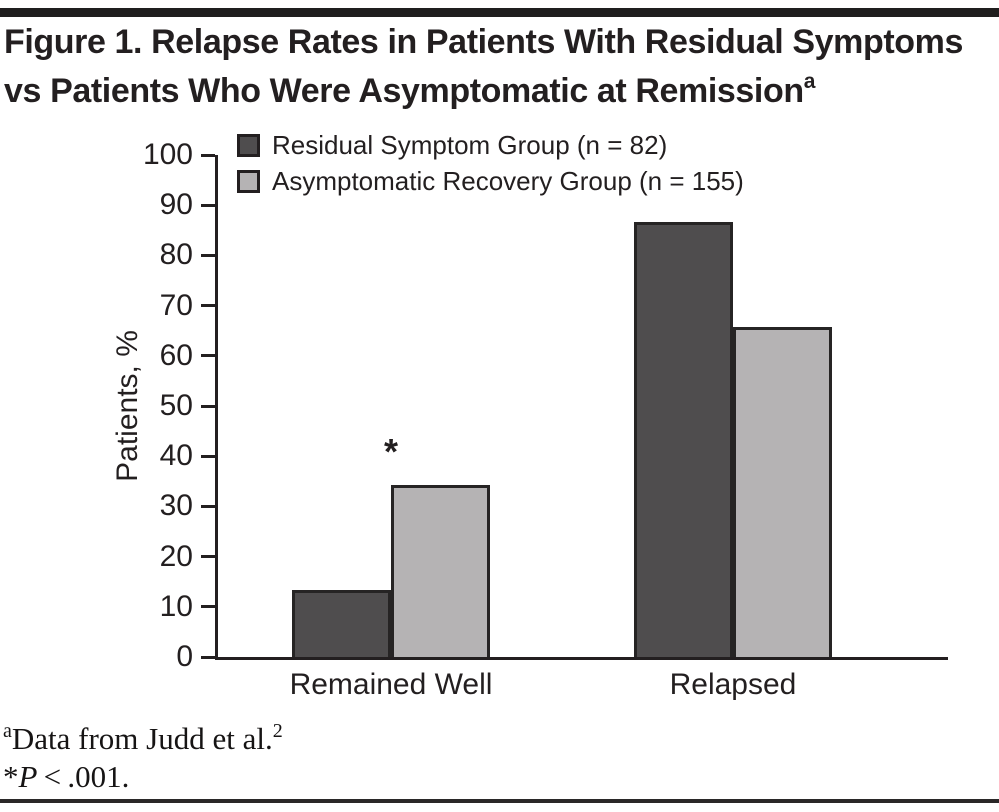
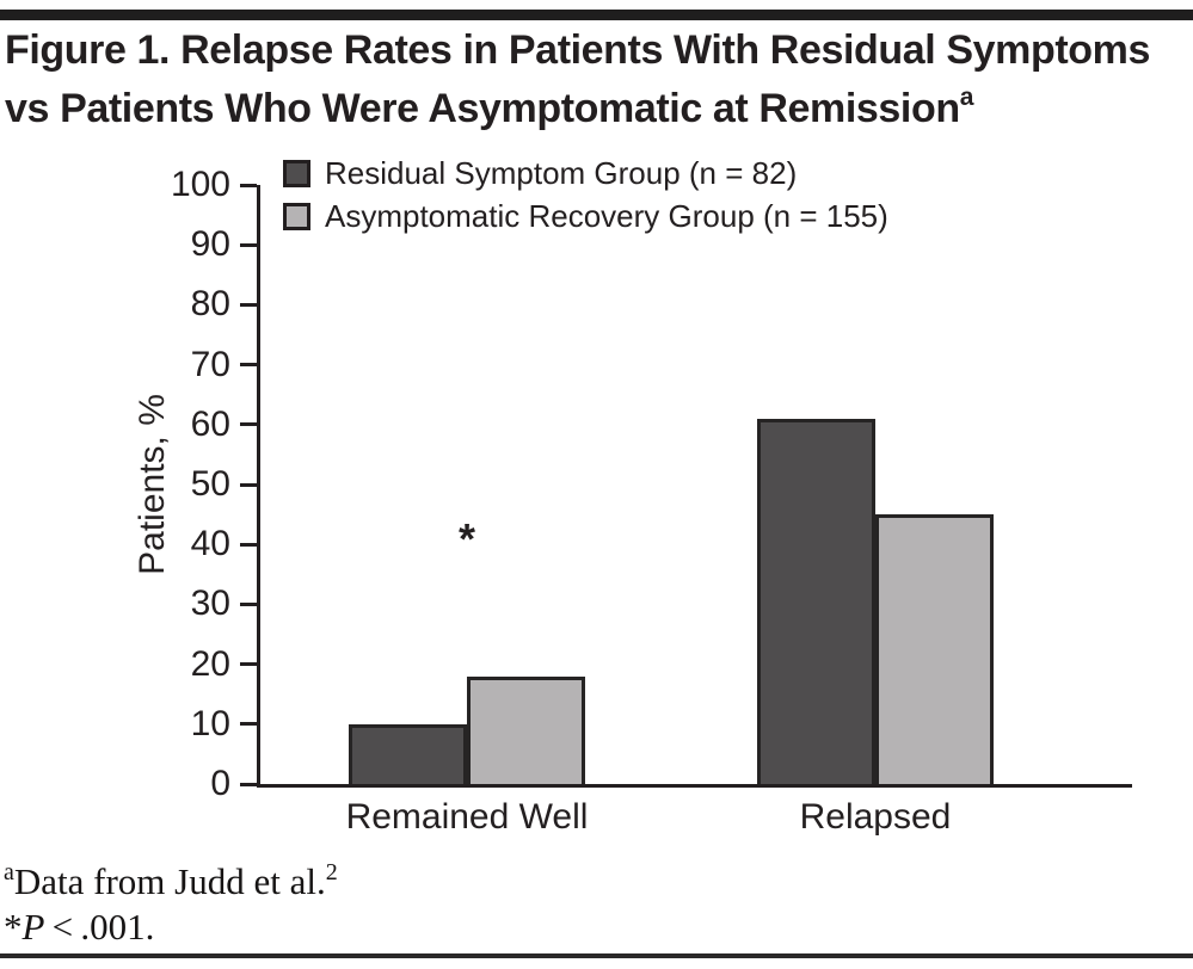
Residual Symptom Group (n = 82)/Remained Well: 13 -> 10
Asymptomatic Recovery Group (n = 155)/Remained Well: 34 -> 18
Residual Symptom Group (n = 82)/Relapsed: 87 -> 61
Asymptomatic Recovery Group (n = 155)/Relapsed: 66 -> 45
